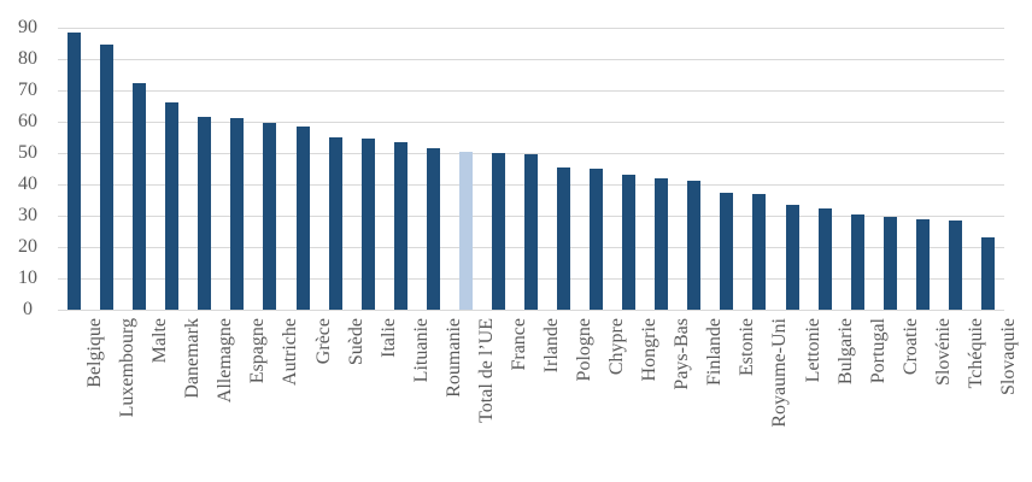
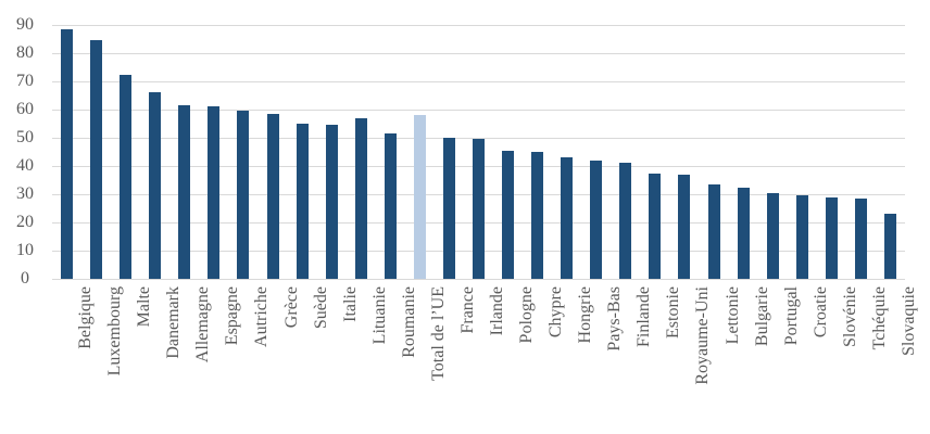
Lituanie: 54 -> 57
Total de l’UE: 50 -> 58
